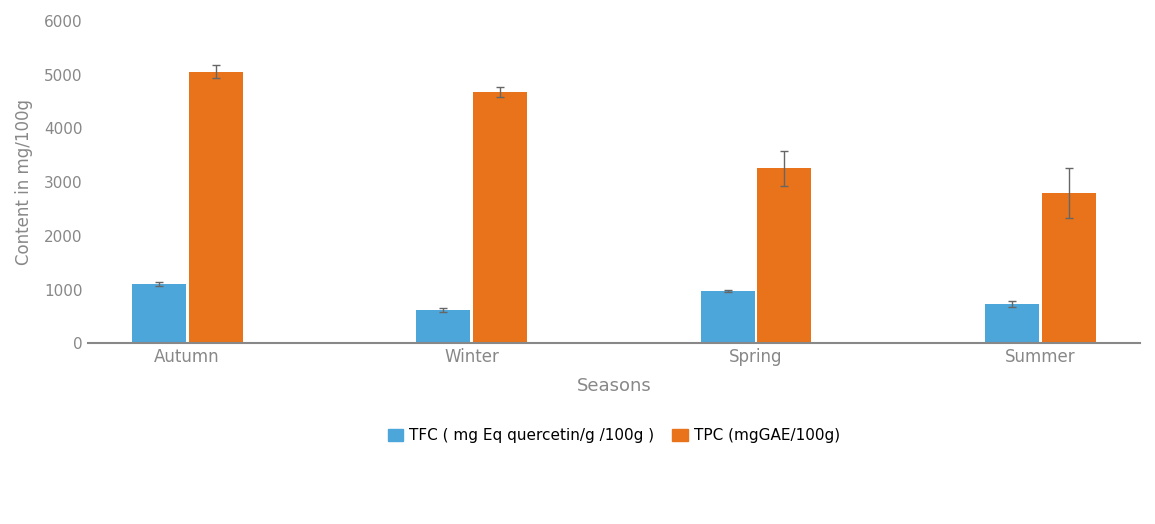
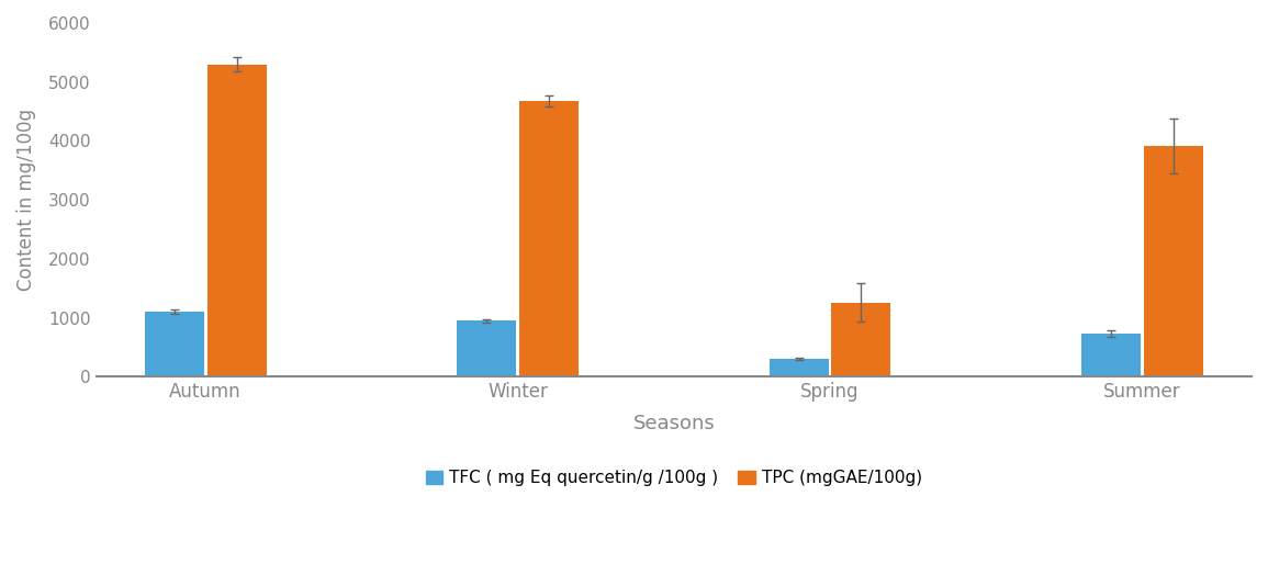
TPC (mgGAE/100g)/Autumn: 5060 -> 5300
TFC ( mg Eq quercetin/g /100g )/Winter: 620 -> 950
TFC ( mg Eq quercetin/g /100g )/Spring: 980 -> 310
TPC (mgGAE/100g)/Spring: 3260 -> 1260
TPC (mgGAE/100g)/Summer: 2800 -> 3920
